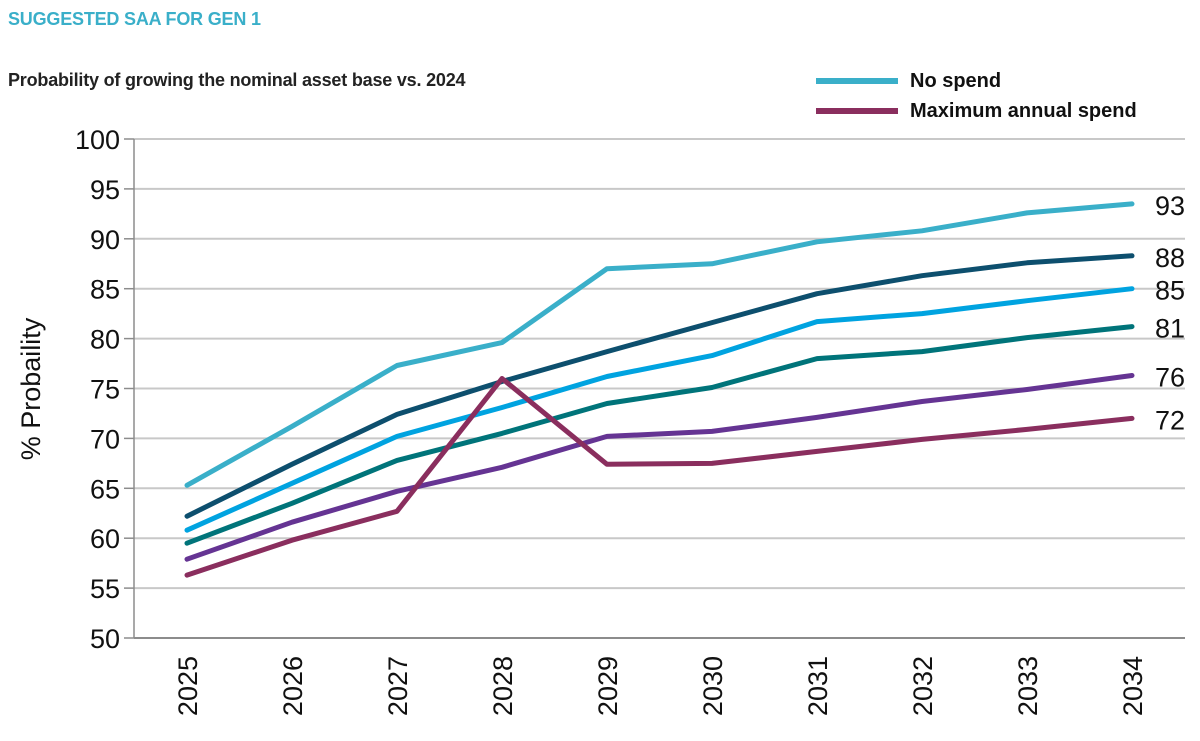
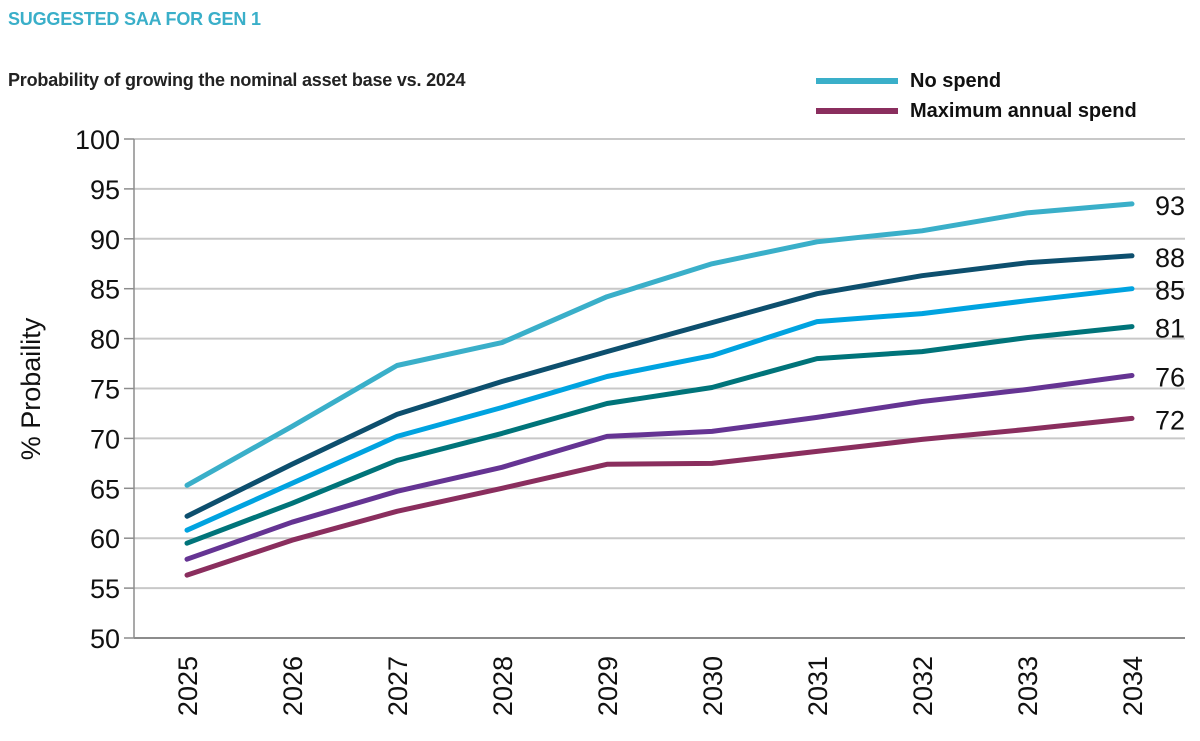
Maximum annual spend/2028: 76 -> 65
No spend/2029: 87 -> 84
